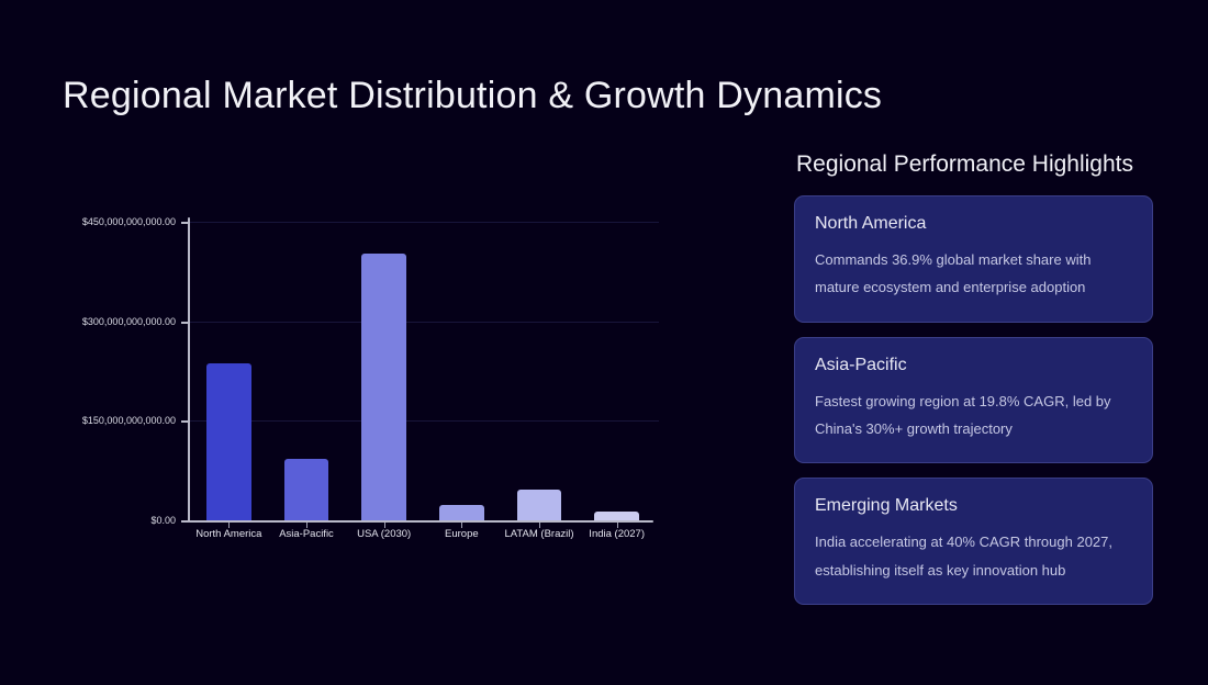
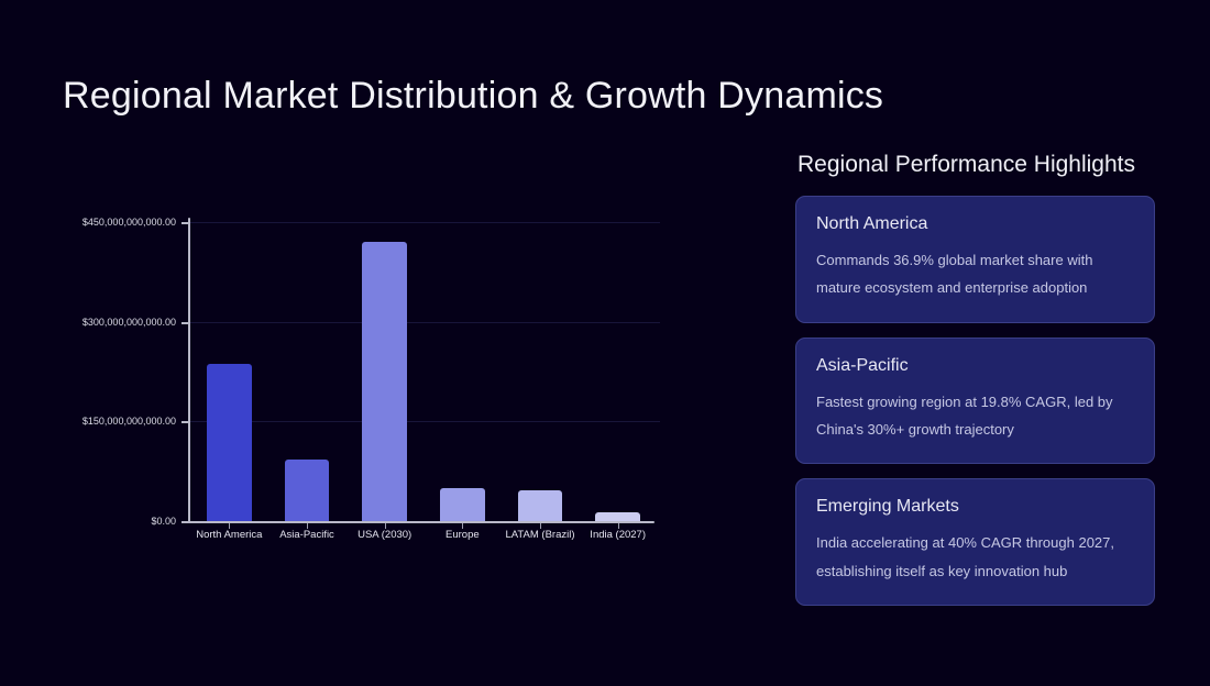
USA (2030): $400000000000 -> $420000000000
Europe: $20000000000 -> $50000000000
